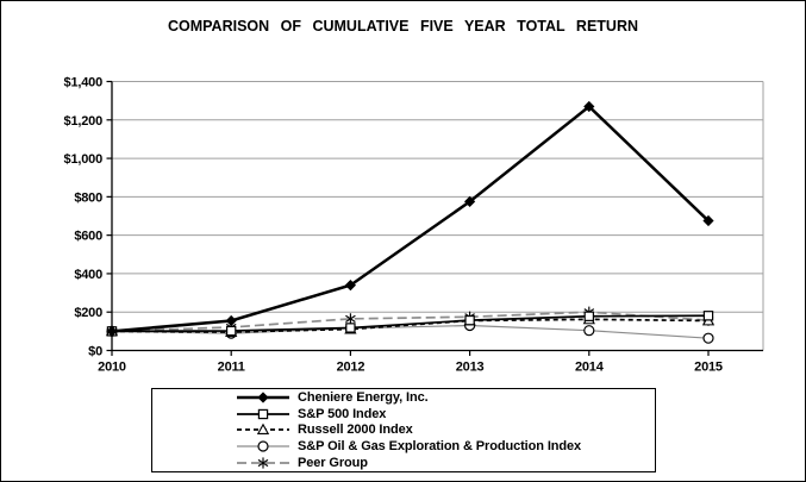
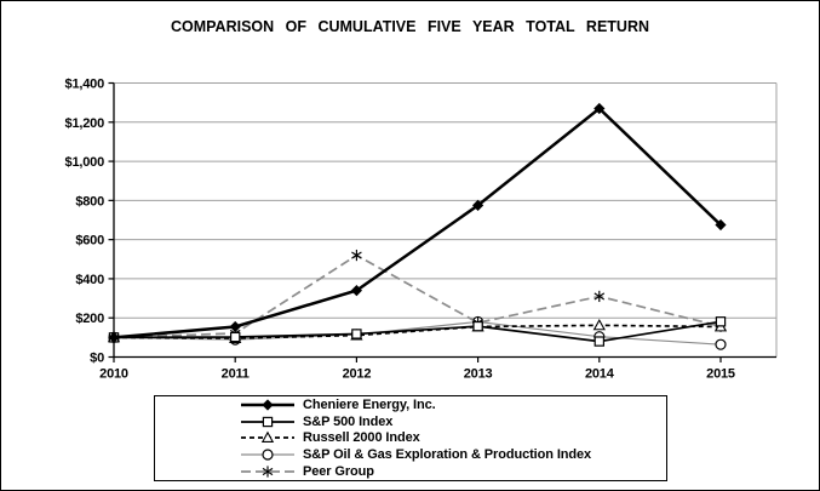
Peer Group/2012: $160 -> $520
S&P Oil & Gas Exploration & Production Index/2013: $130 -> $180
S&P 500 Index/2014: $180 -> $80
Peer Group/2014: $200 -> $310
